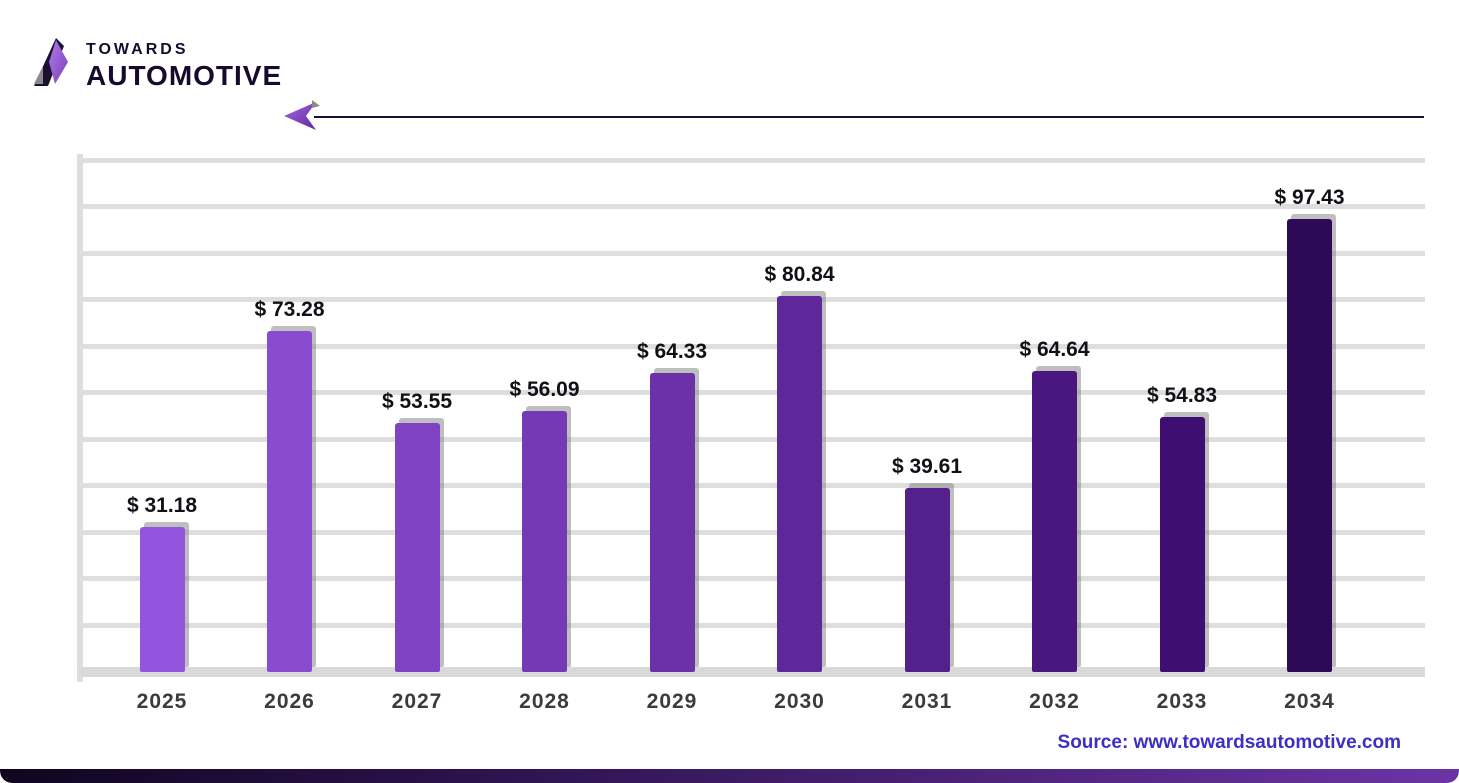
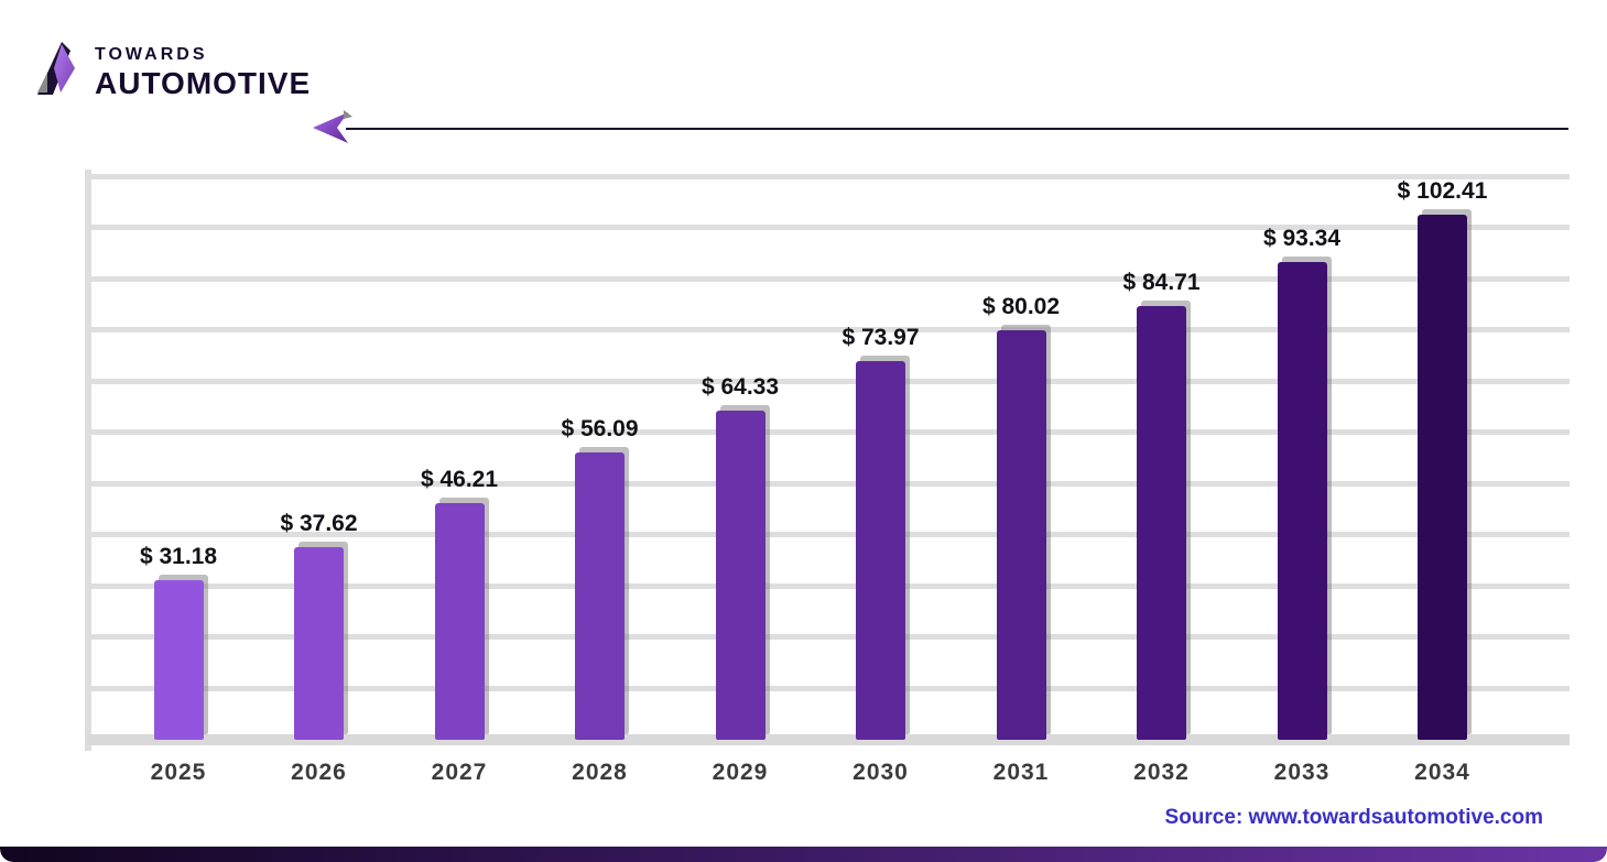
2026: 73.28 -> 37.62
2027: 53.55 -> 46.21
2030: 80.84 -> 73.97
2031: 39.61 -> 80.02
2032: 64.64 -> 84.71
2033: 54.83 -> 93.34
2034: 97.43 -> 102.41
